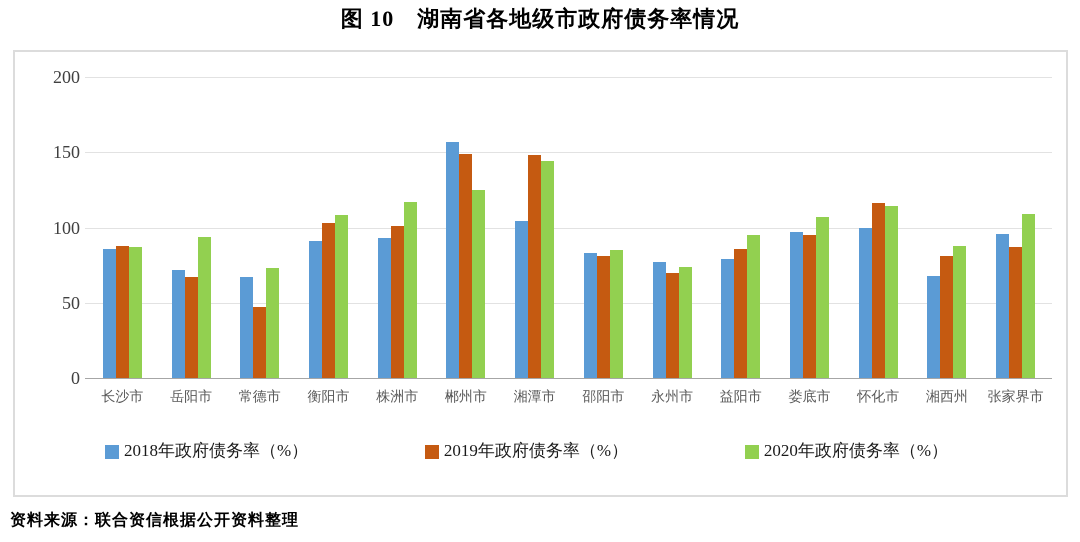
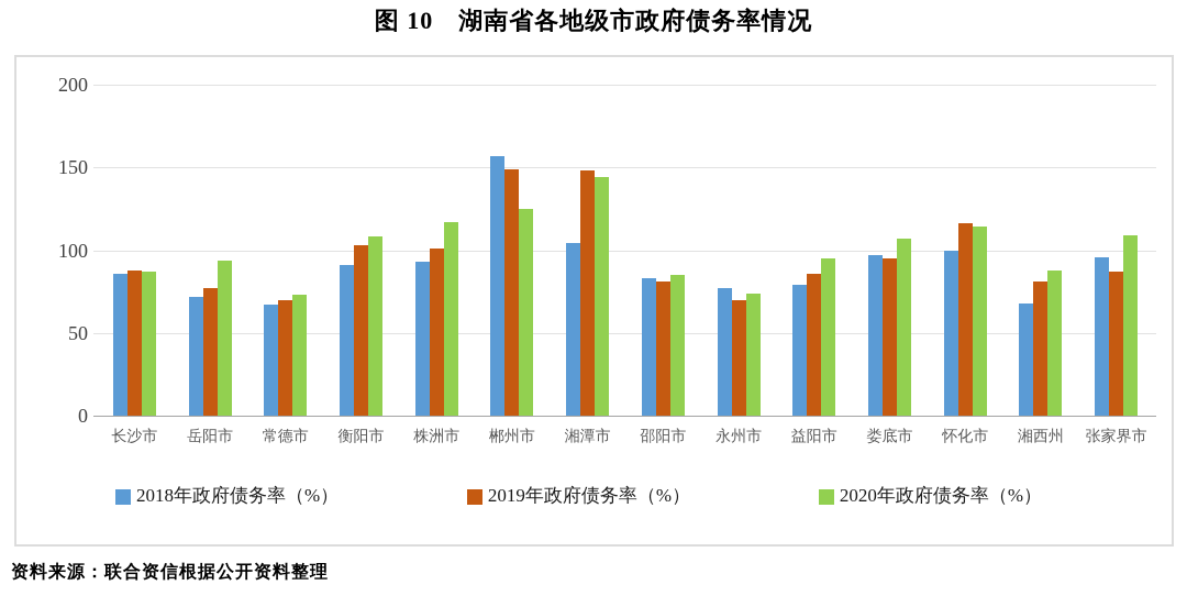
2019年政府债务率（%）/岳阳市: 67 -> 77
2019年政府债务率（%）/常德市: 47 -> 70
